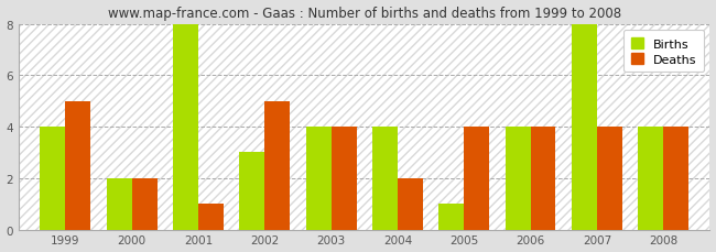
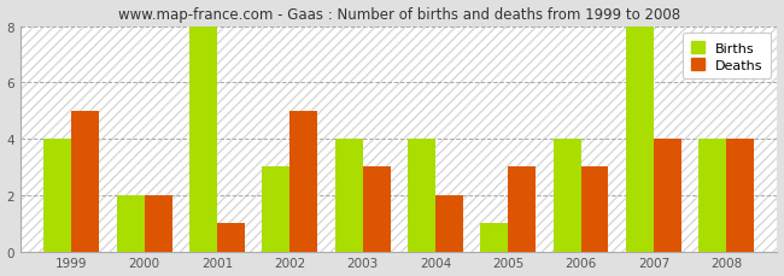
Deaths/2003: 4 -> 3
Deaths/2005: 4 -> 3
Deaths/2006: 4 -> 3
